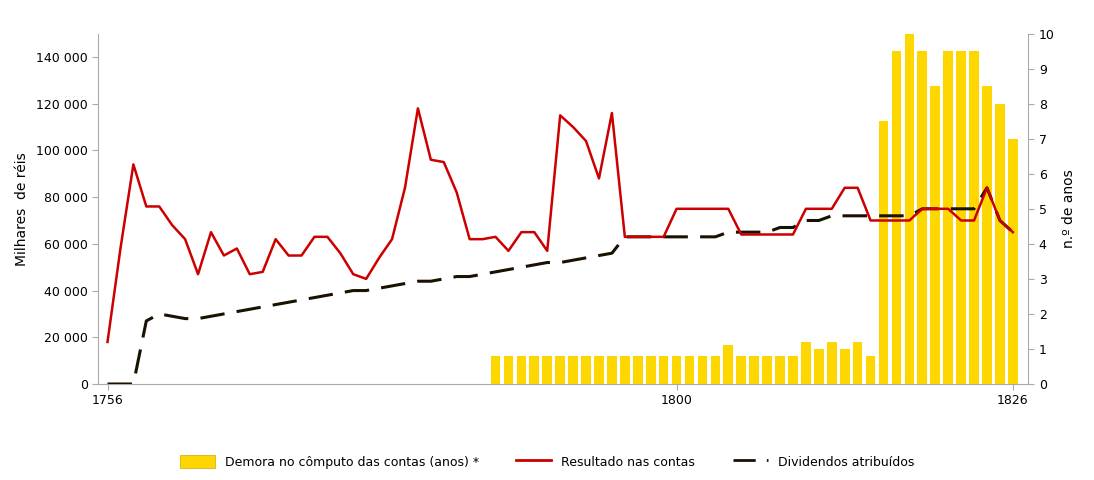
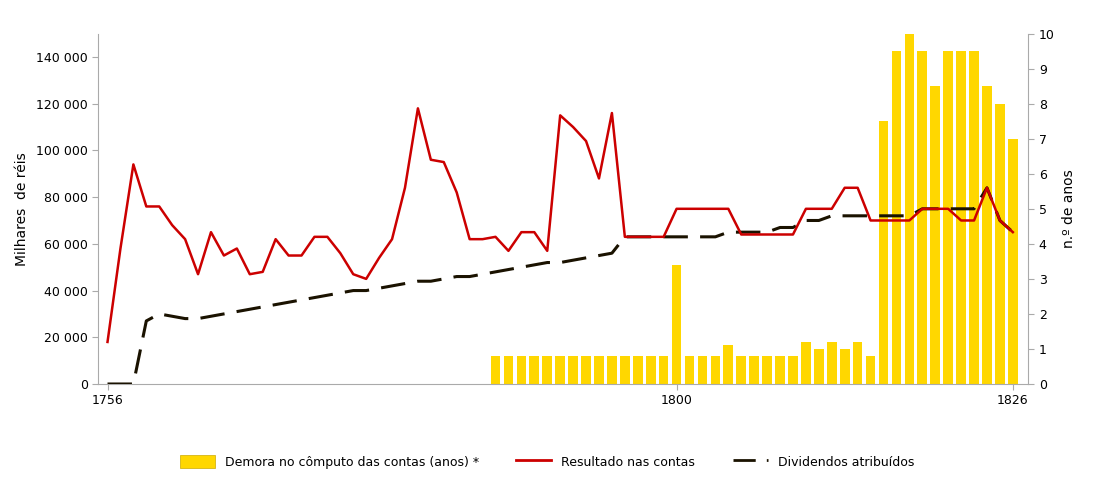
Demora no cômputo das contas (anos) */1800: 0.8 -> 3.4
